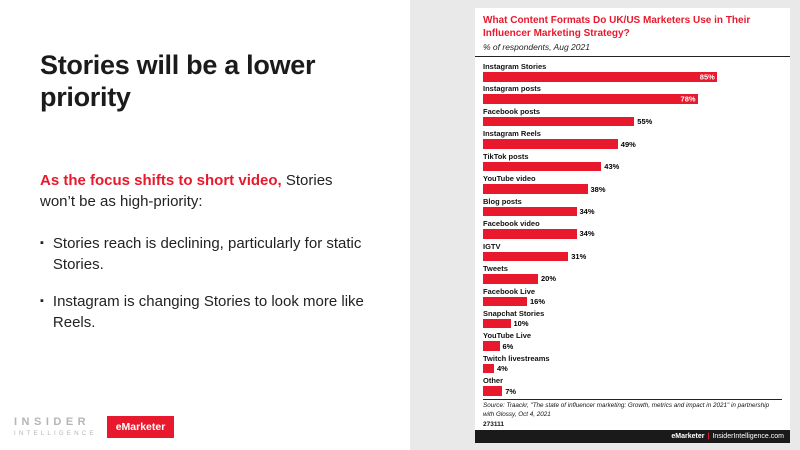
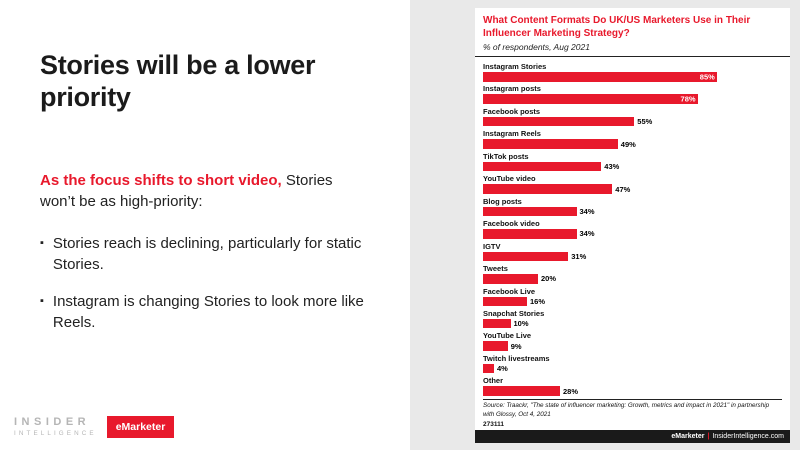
YouTube video: 38% -> 47%
YouTube Live: 6% -> 9%
Other: 7% -> 28%
